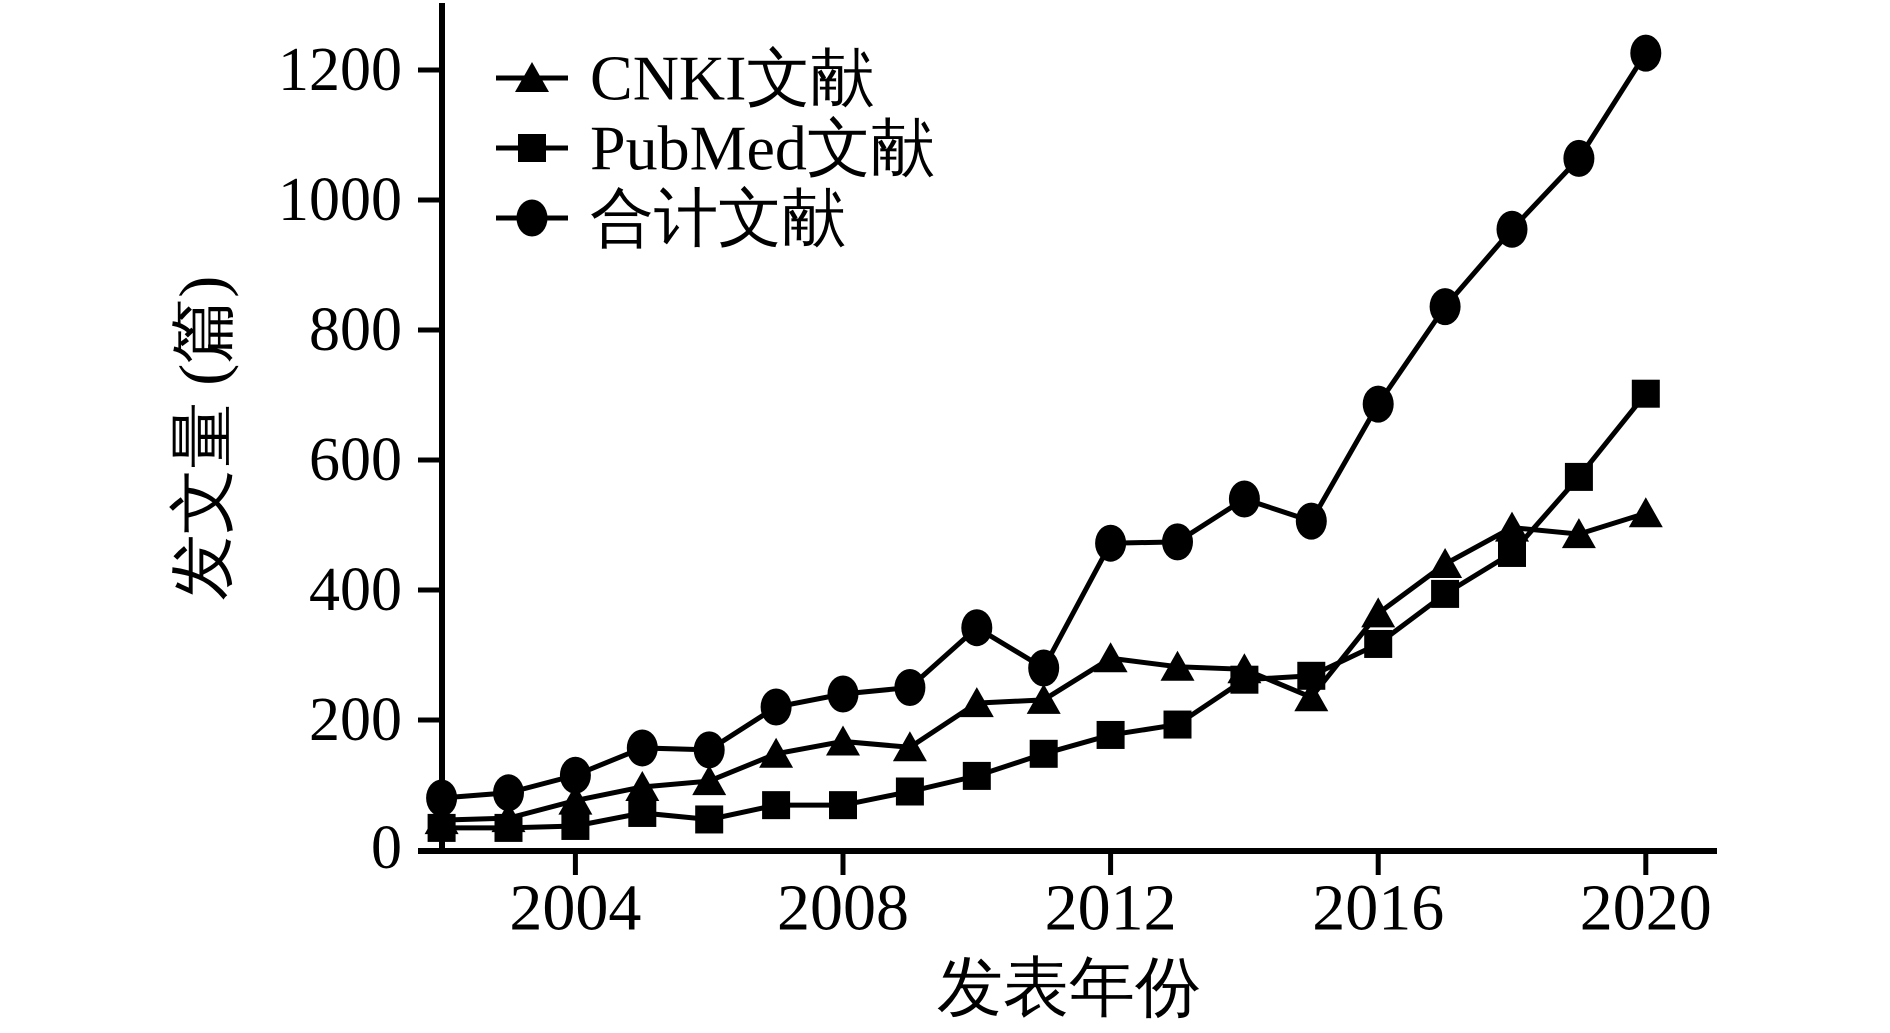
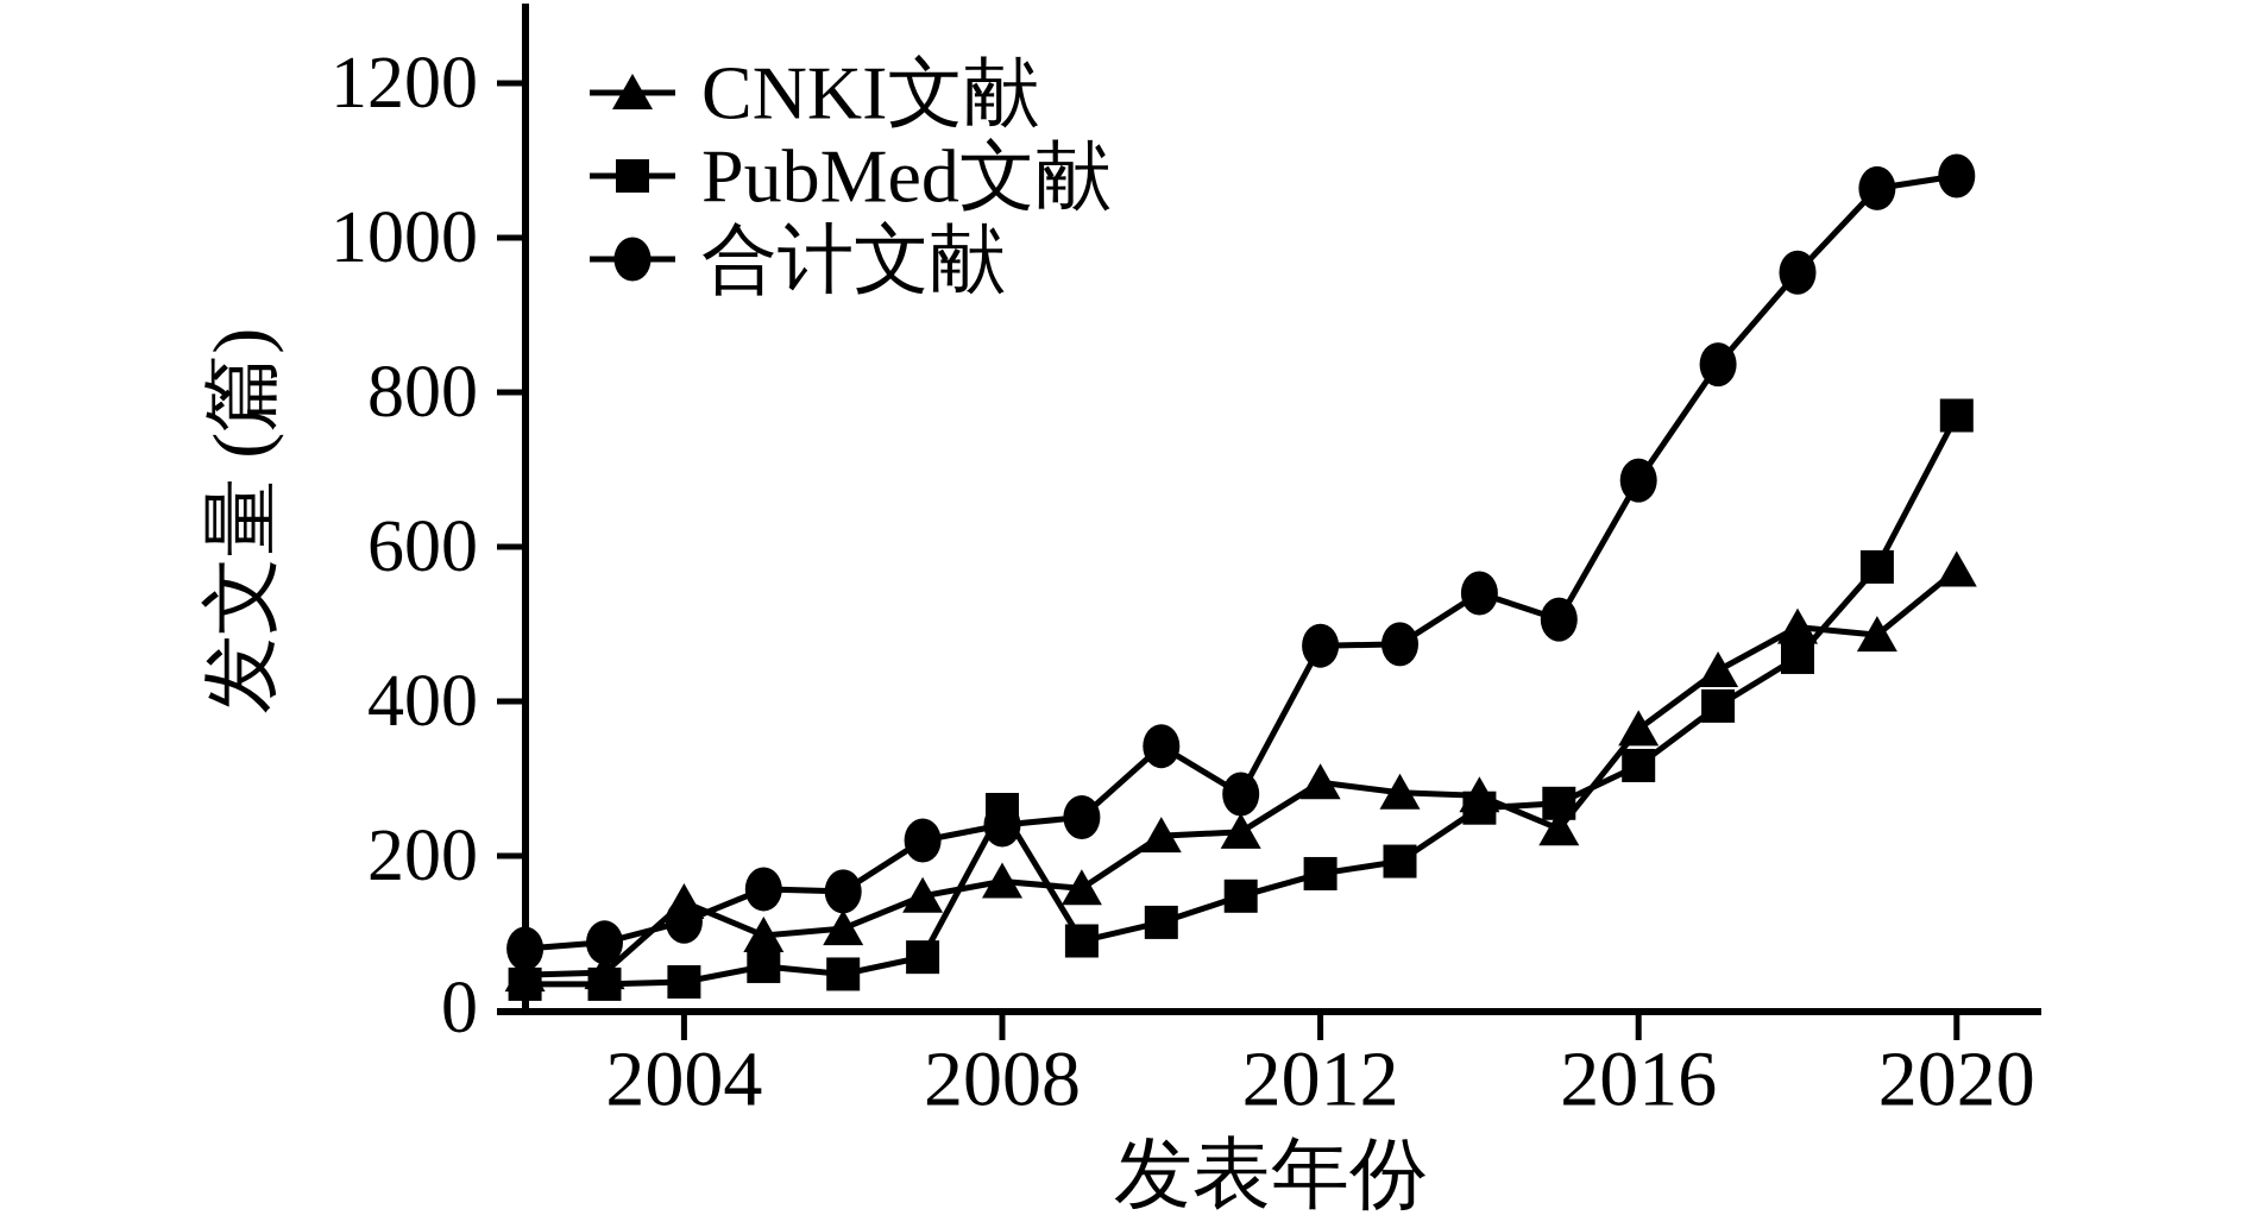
CNKI文献/2004: 80 -> 140
PubMed文献/2008: 70 -> 260
CNKI文献/2020: 520 -> 570
PubMed文献/2020: 700 -> 770
合计文献/2020: 1230 -> 1080
